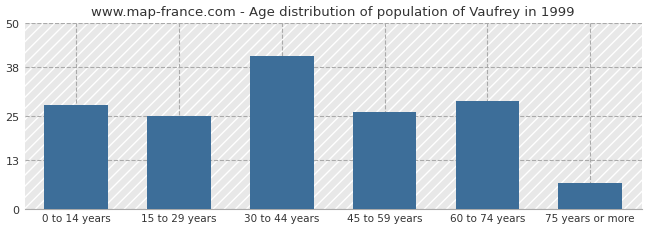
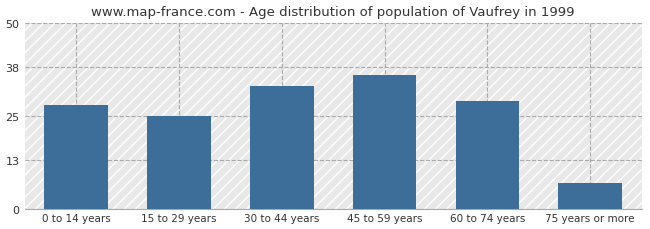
30 to 44 years: 41 -> 33
45 to 59 years: 26 -> 36
